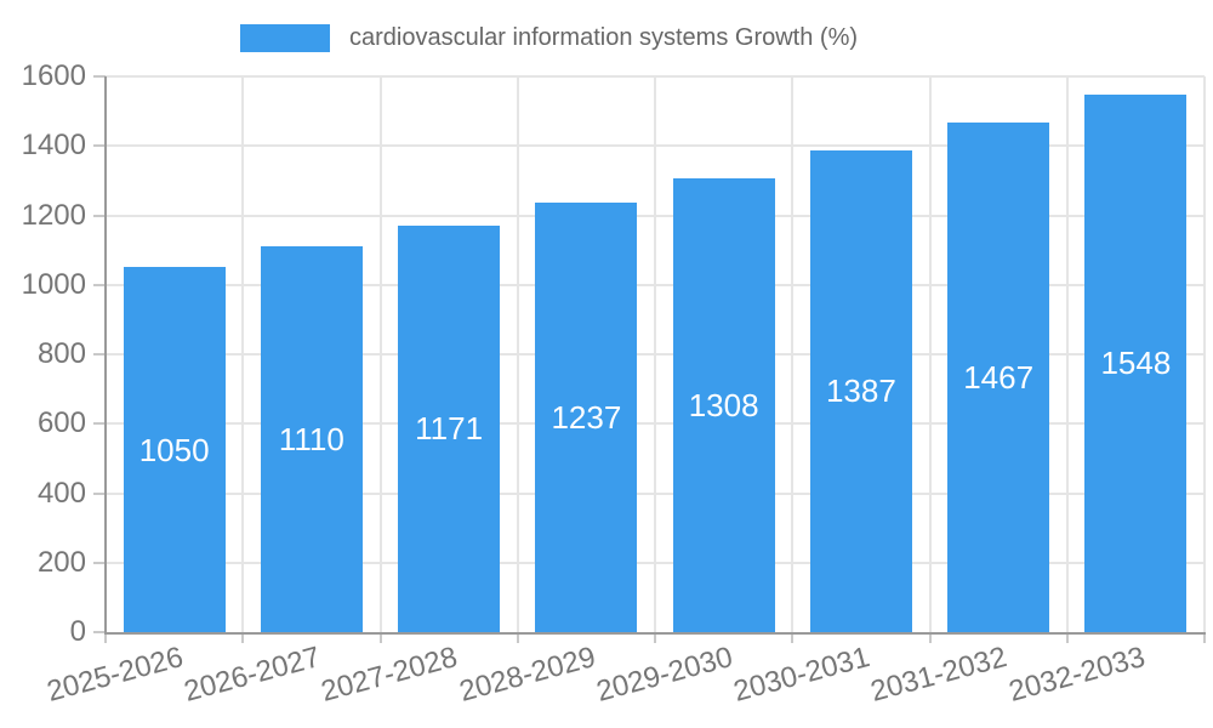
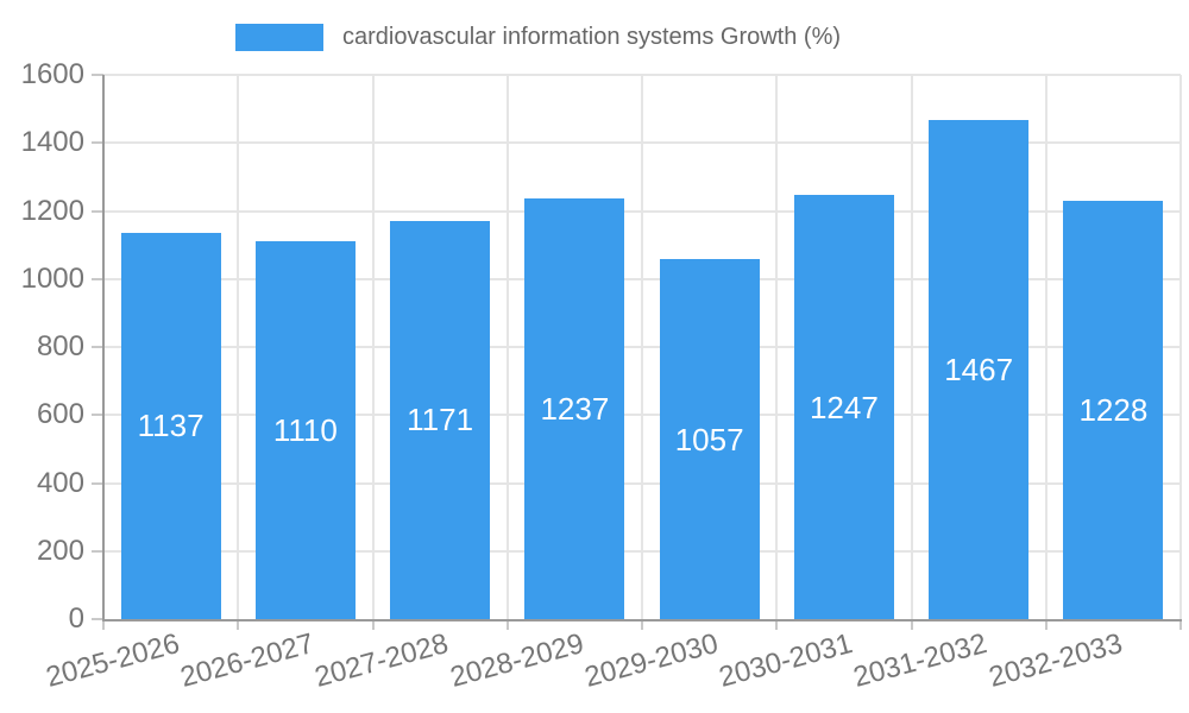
2025-2026: 1050 -> 1137
2029-2030: 1308 -> 1057
2030-2031: 1387 -> 1247
2032-2033: 1548 -> 1228
